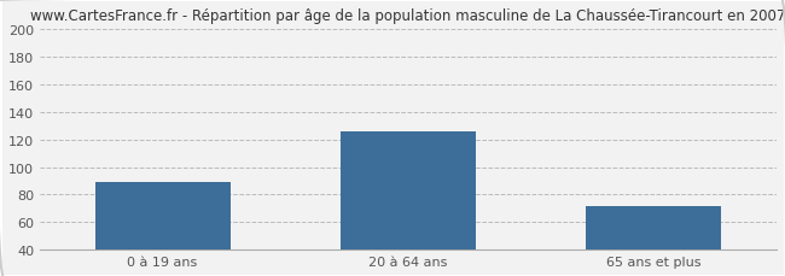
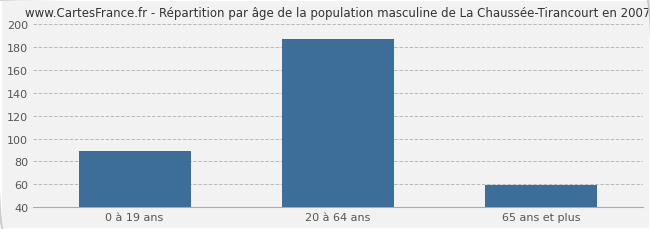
20 à 64 ans: 126 -> 187
65 ans et plus: 72 -> 59
